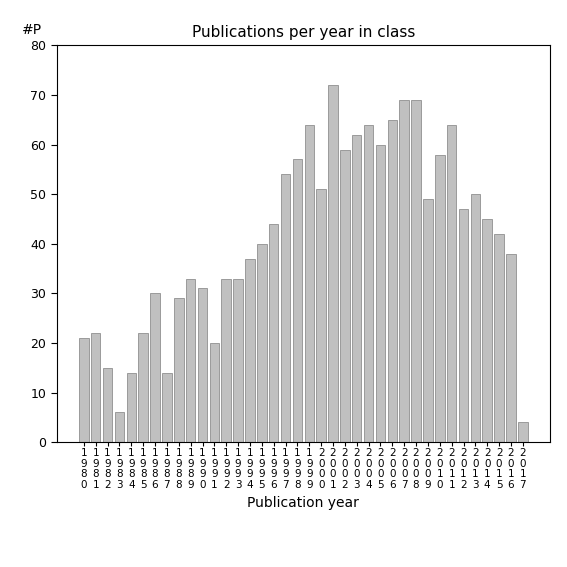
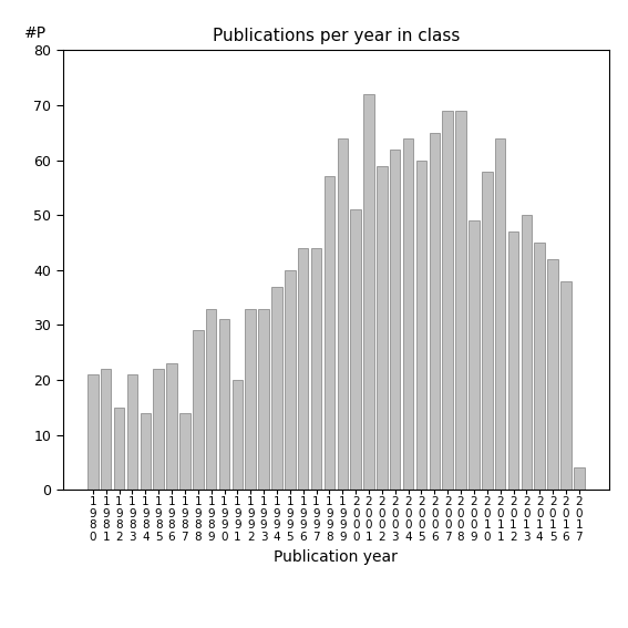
1 9 8 3: 6 -> 21
1 9 8 6: 30 -> 23
1 9 9 7: 54 -> 44
